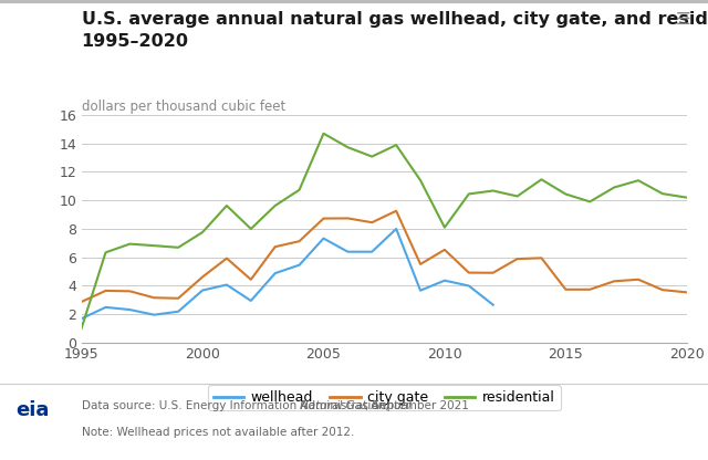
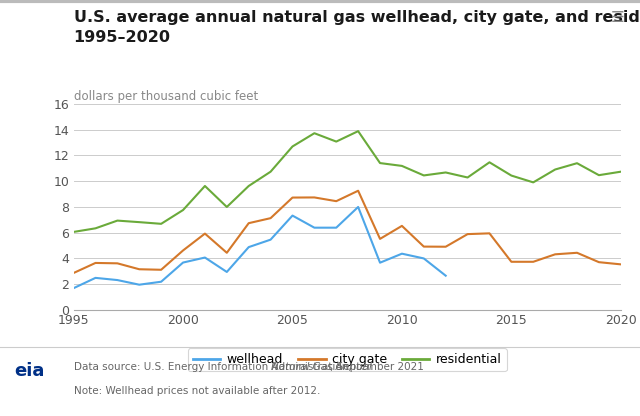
residential/1995: 1.0 -> 6.1
residential/2005: 14.7 -> 12.7
residential/2010: 8.1 -> 11.2
residential/2020: 10.2 -> 10.7
